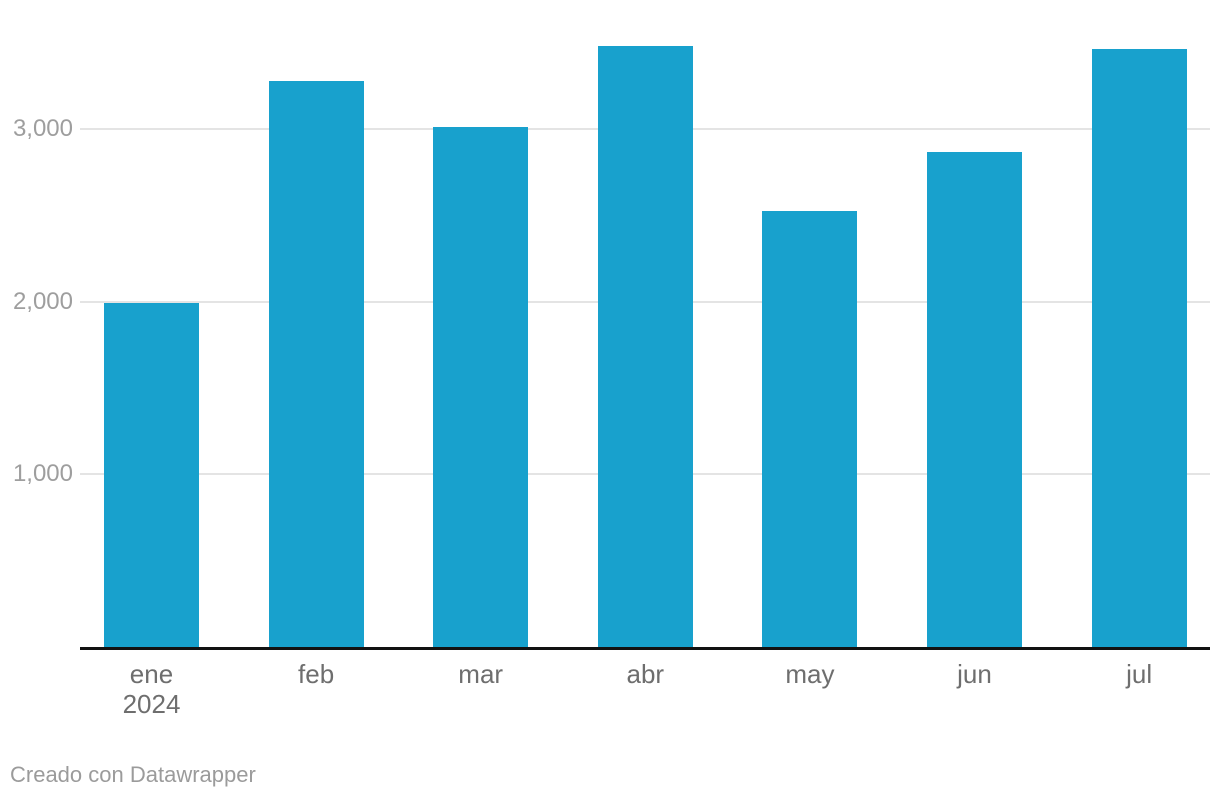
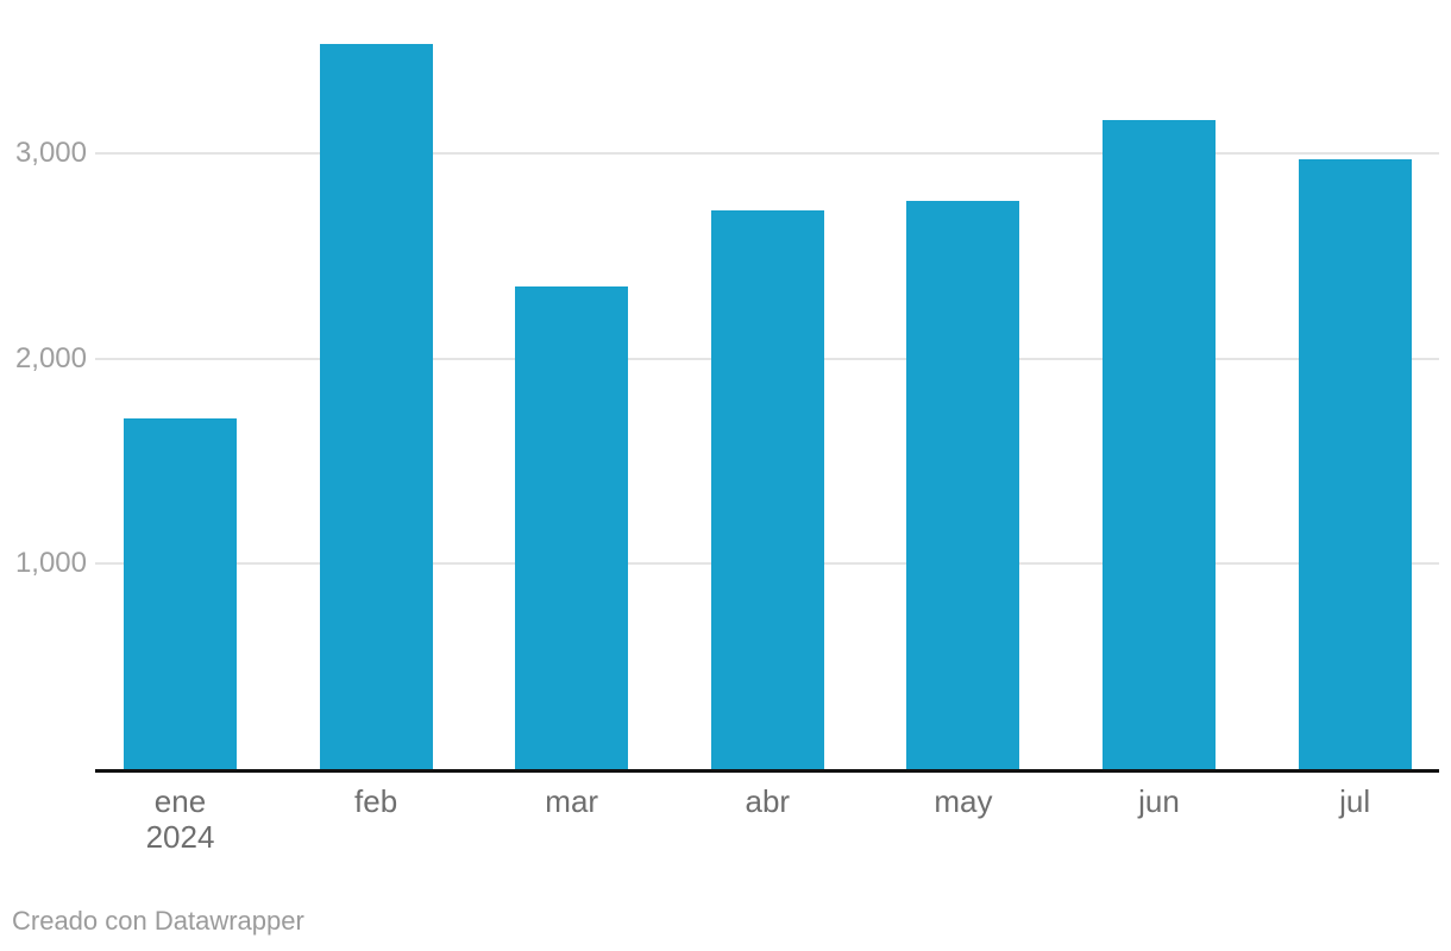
ene 2024: 1990 -> 1710
feb: 3280 -> 3530
mar: 3010 -> 2350
abr: 3480 -> 2720
may: 2520 -> 2770
jun: 2860 -> 3160
jul: 3460 -> 2970
